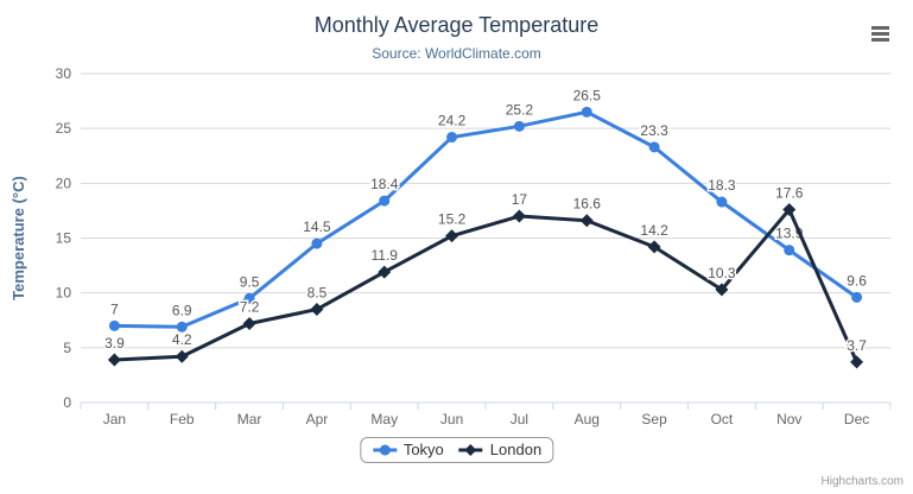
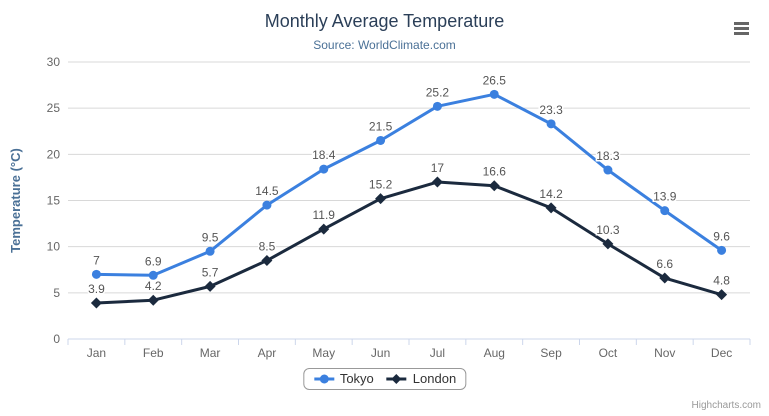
London/Mar: 7.2 -> 5.7
Tokyo/Jun: 24.2 -> 21.5
London/Nov: 17.6 -> 6.6
London/Dec: 3.7 -> 4.8
